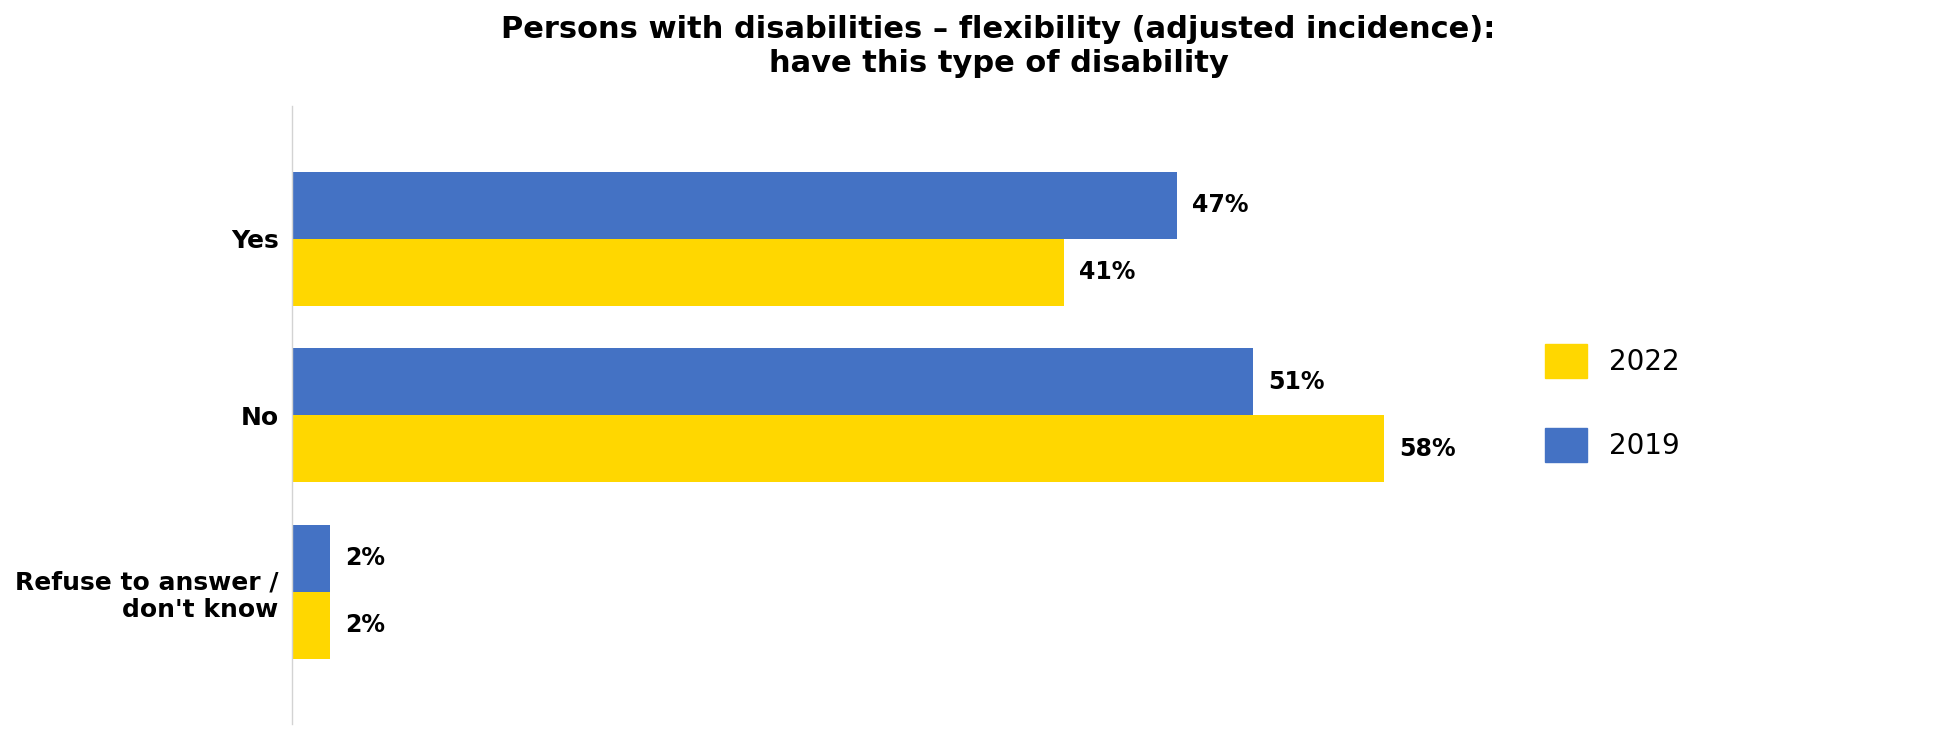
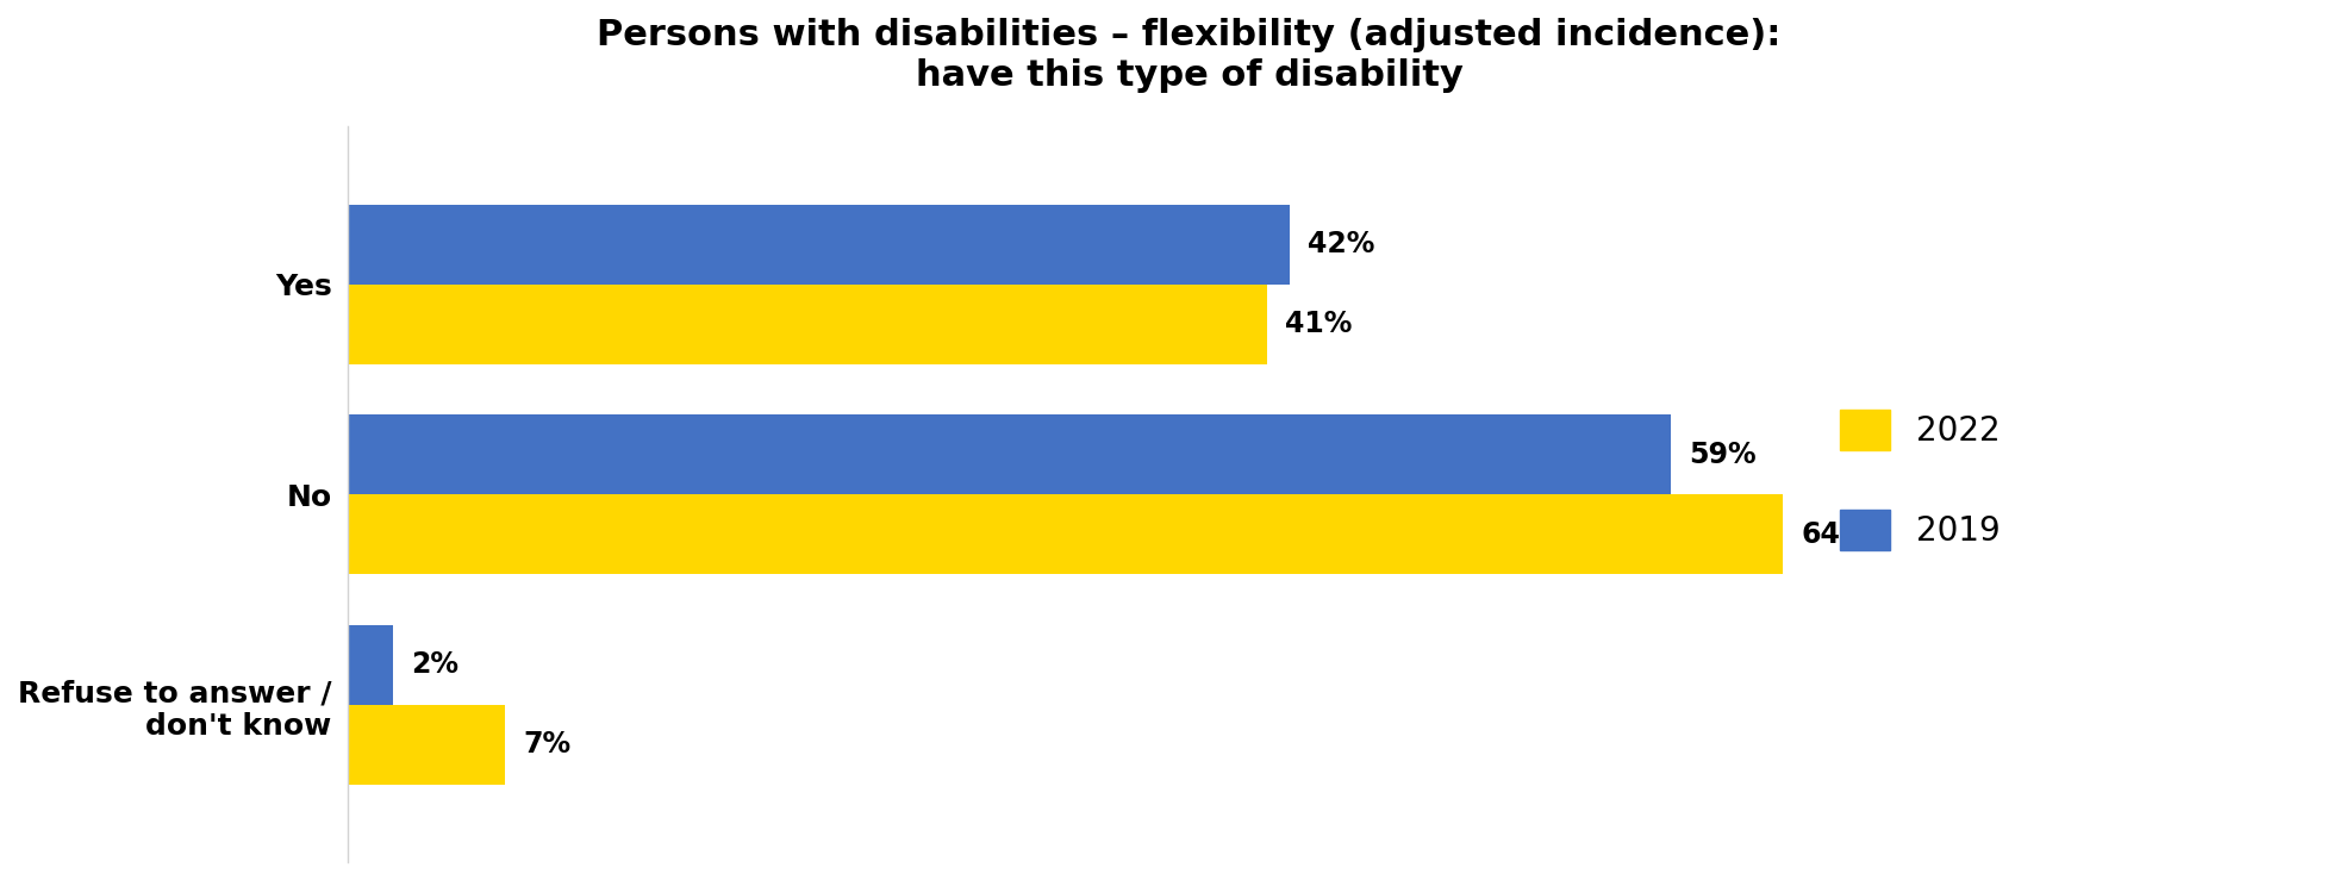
2019/Yes: 47% -> 42%
2019/No: 51% -> 59%
2022/No: 58% -> 64%
2022/Refuse to answer / don't know: 2% -> 7%
